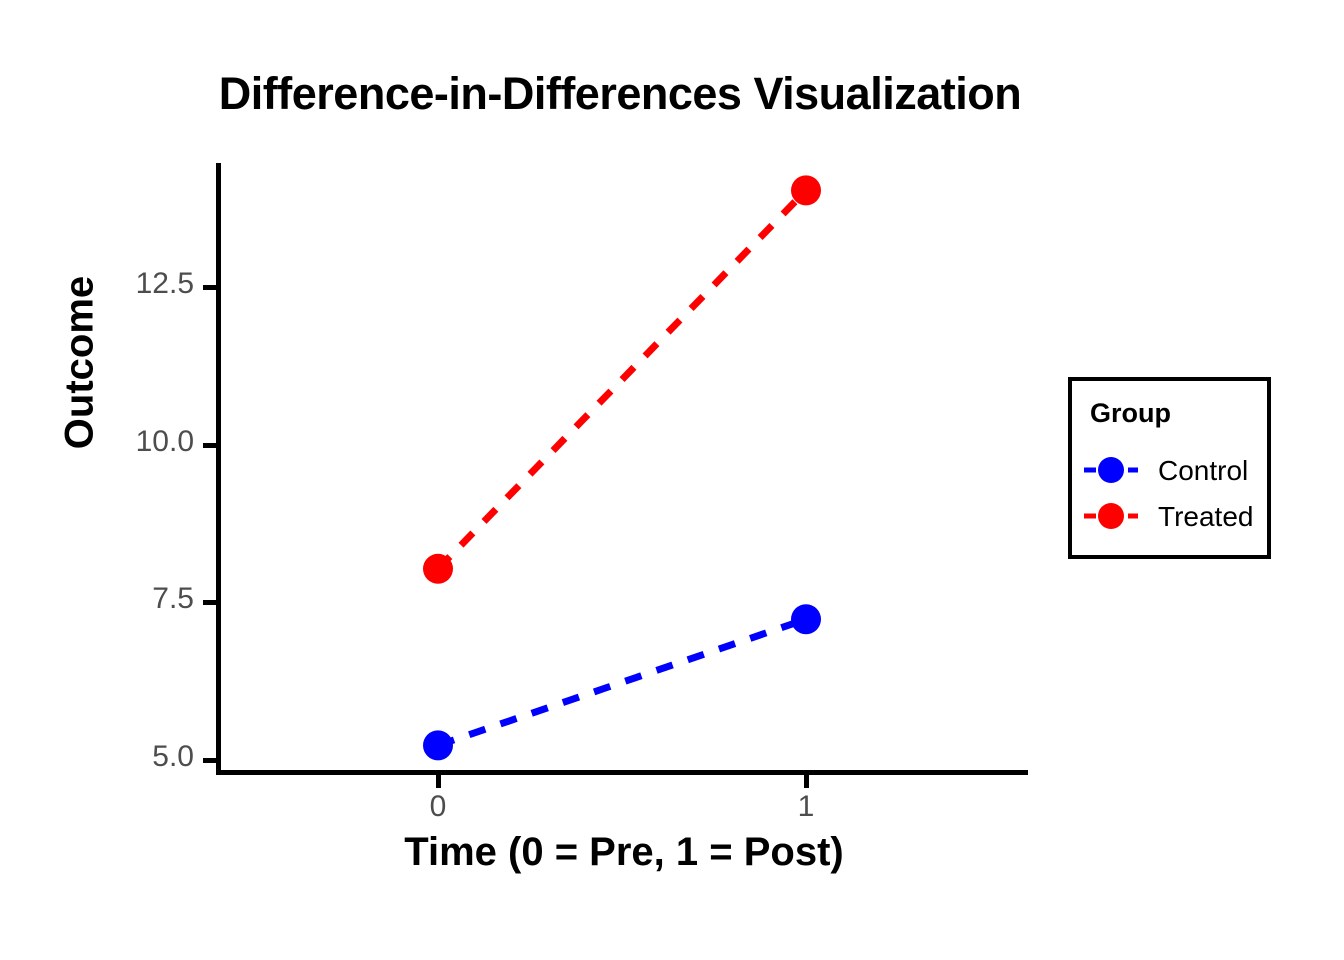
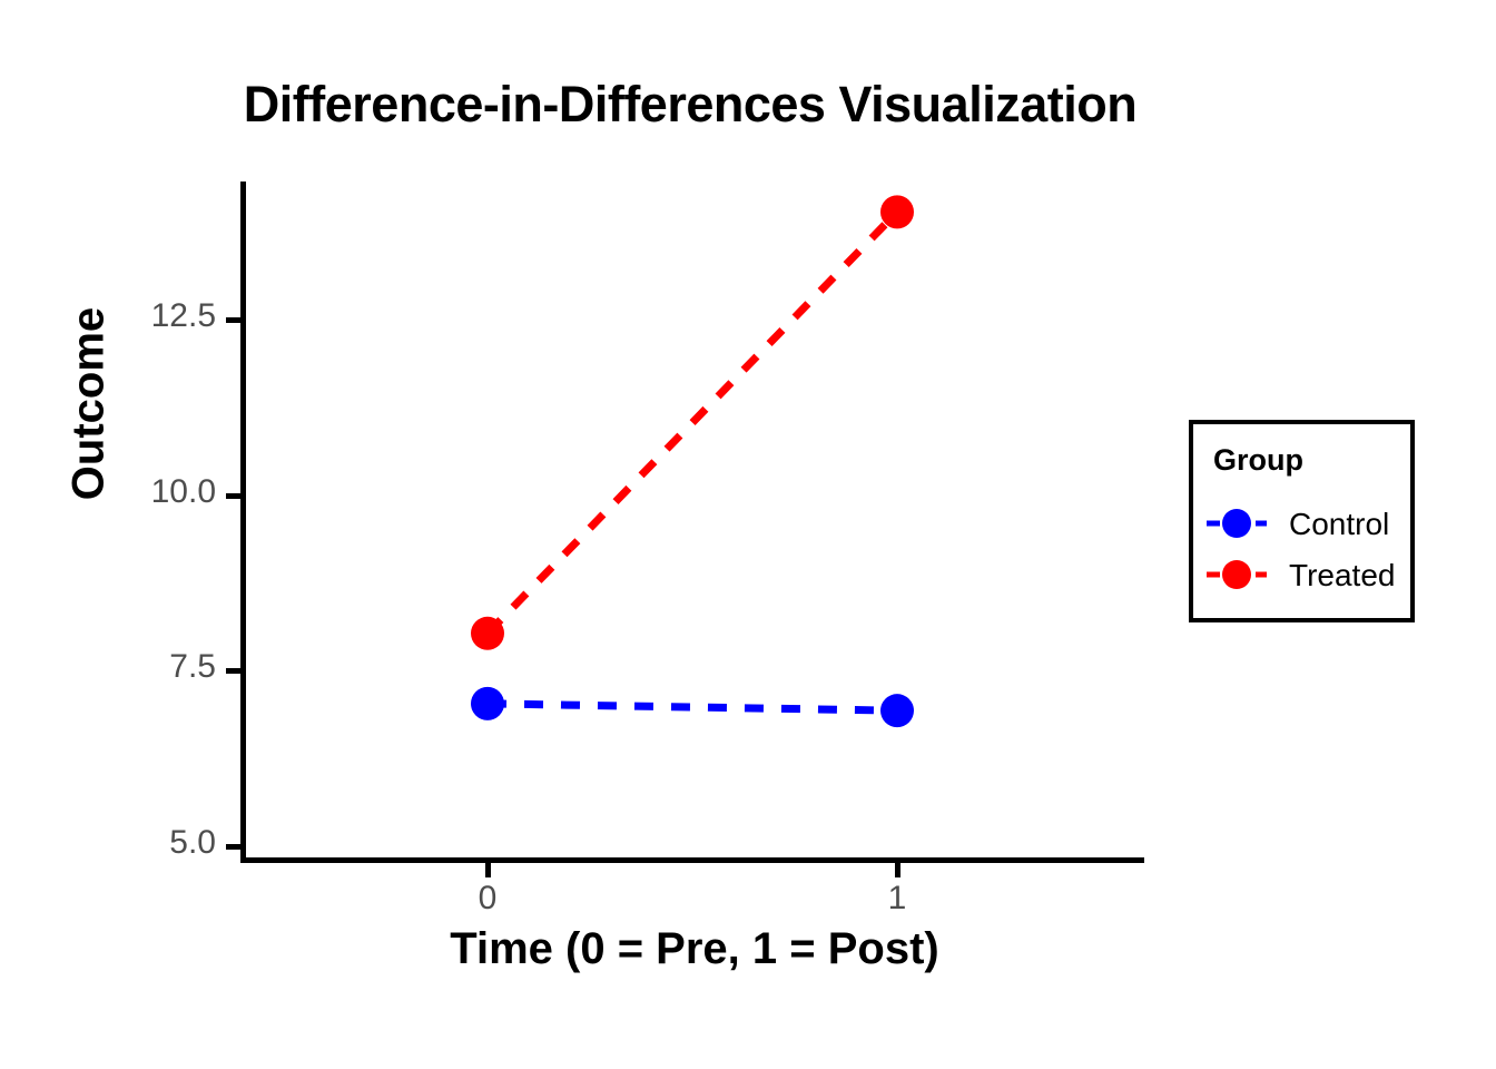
Control/0: 5.2 -> 7.0
Control/1: 7.2 -> 6.9
